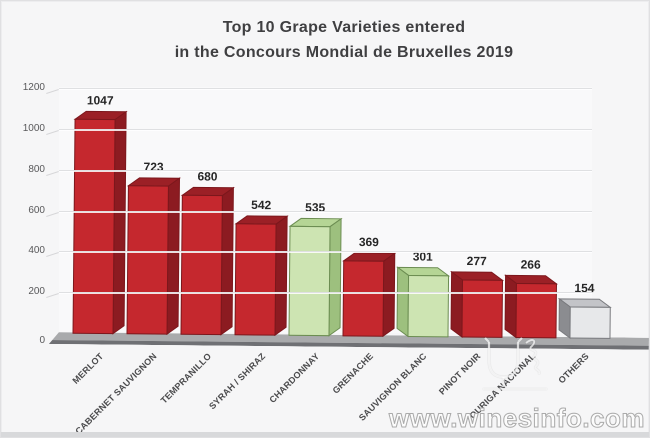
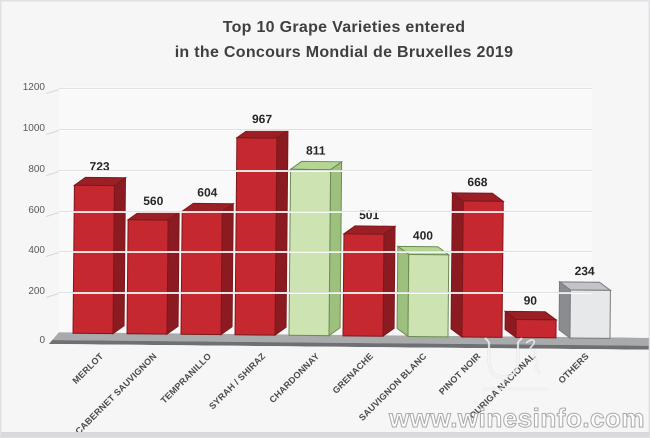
MERLOT: 1047 -> 723
CABERNET SAUVIGNON: 723 -> 560
TEMPRANILLO: 680 -> 604
SYRAH / SHIRAZ: 542 -> 967
CHARDONNAY: 535 -> 811
GRENACHE: 369 -> 501
SAUVIGNON BLANC: 301 -> 400
PINOT NOIR: 277 -> 668
TOURIGA NACIONAL: 266 -> 90
OTHERS: 154 -> 234
